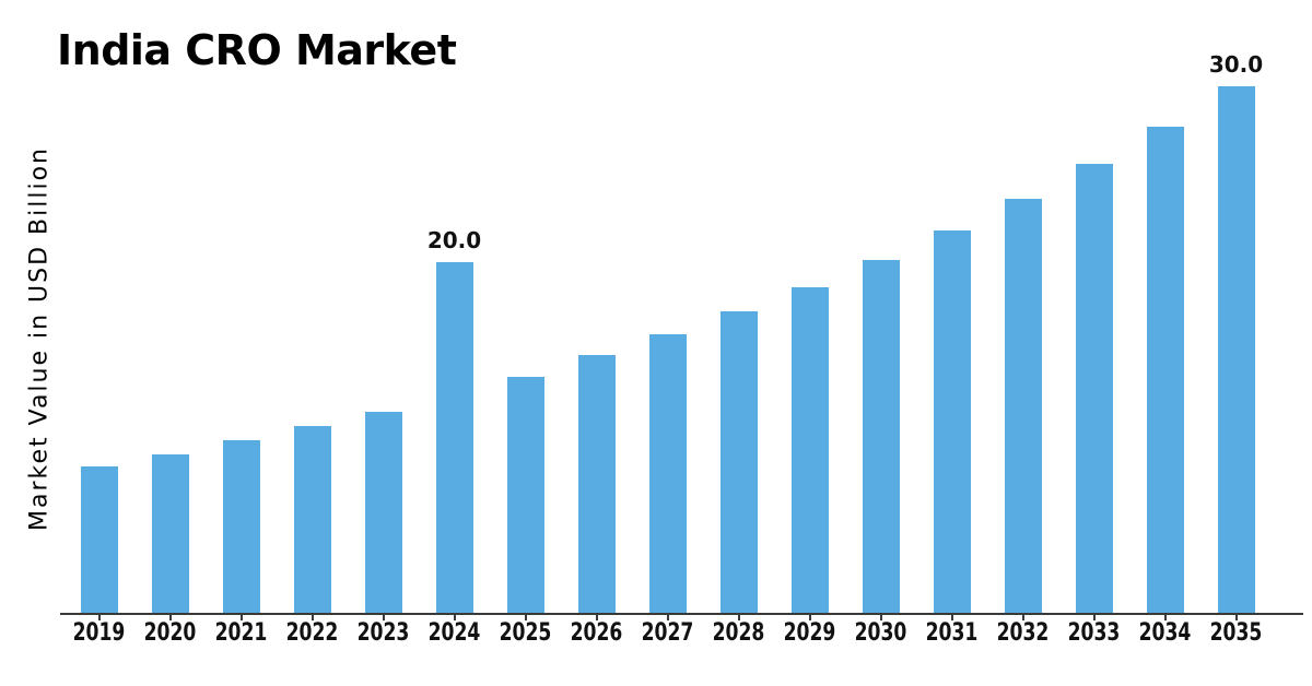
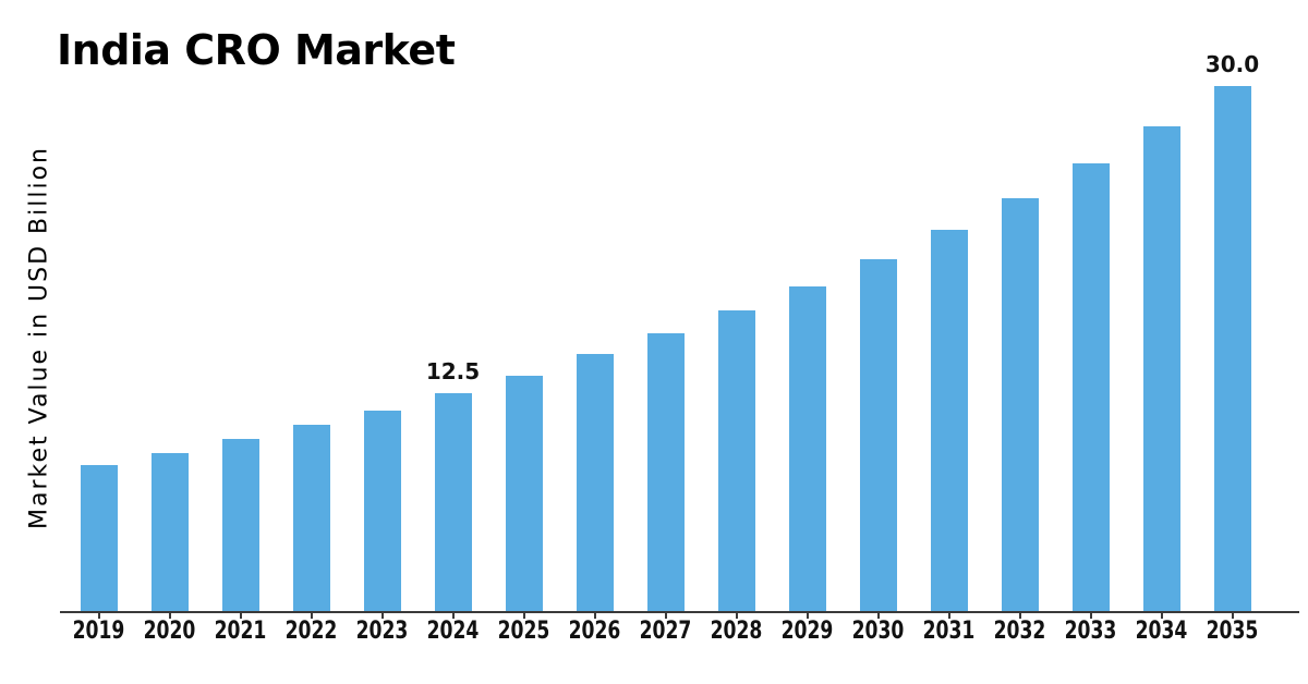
2024: 20.0 -> 12.5
